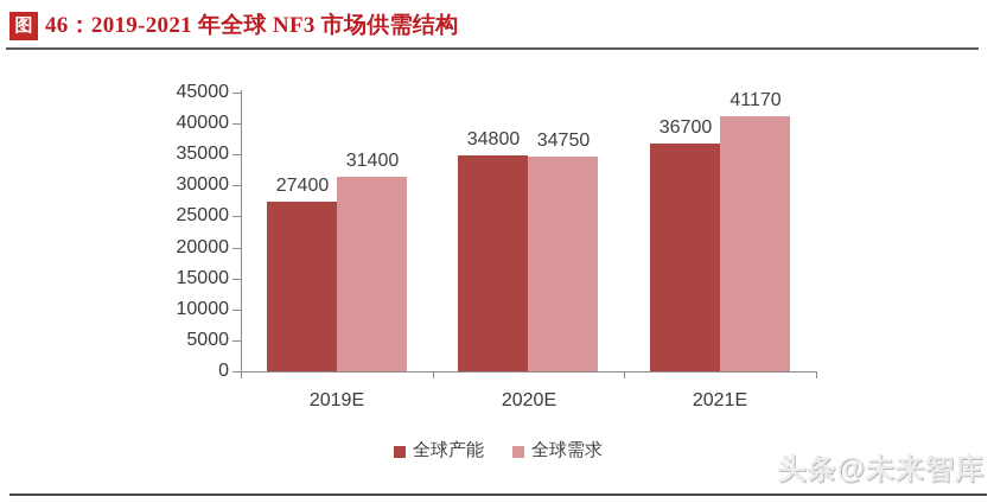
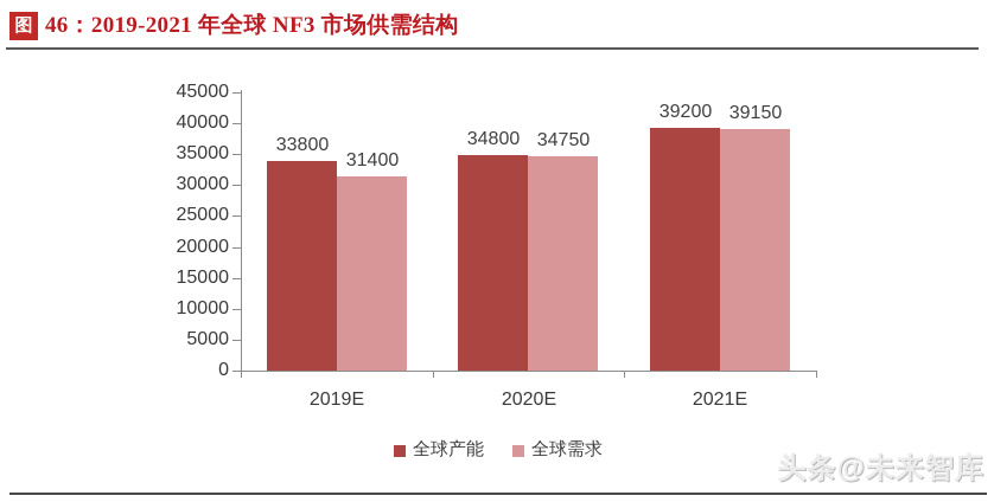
全球产能/2019E: 27400 -> 33800
全球产能/2021E: 36700 -> 39200
全球需求/2021E: 41170 -> 39150
